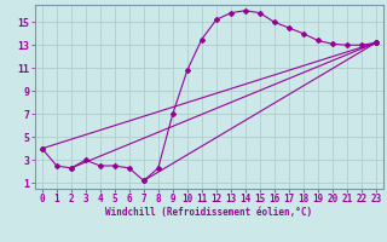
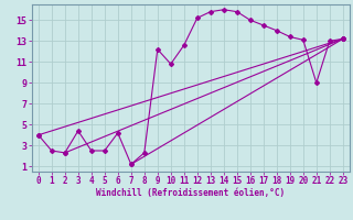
3: 3.0 -> 4.4
6: 2.3 -> 4.2
9: 7.0 -> 12.2
11: 13.5 -> 12.6
21: 13.0 -> 9.0
